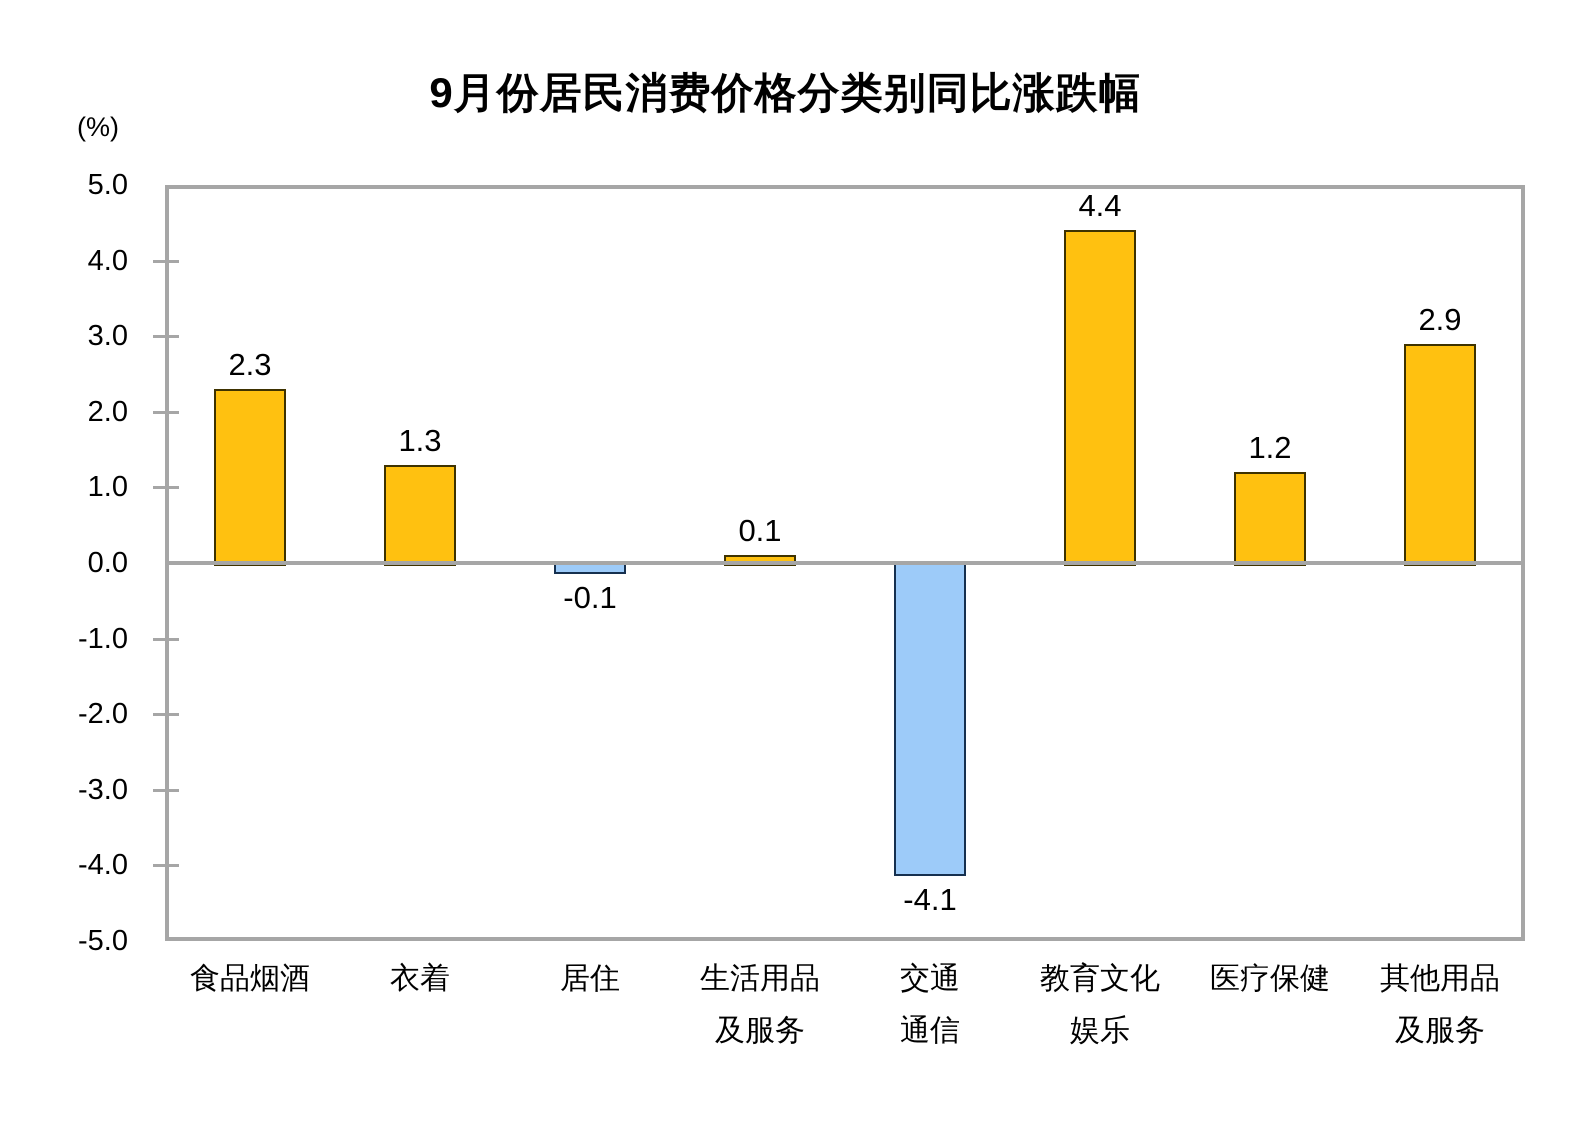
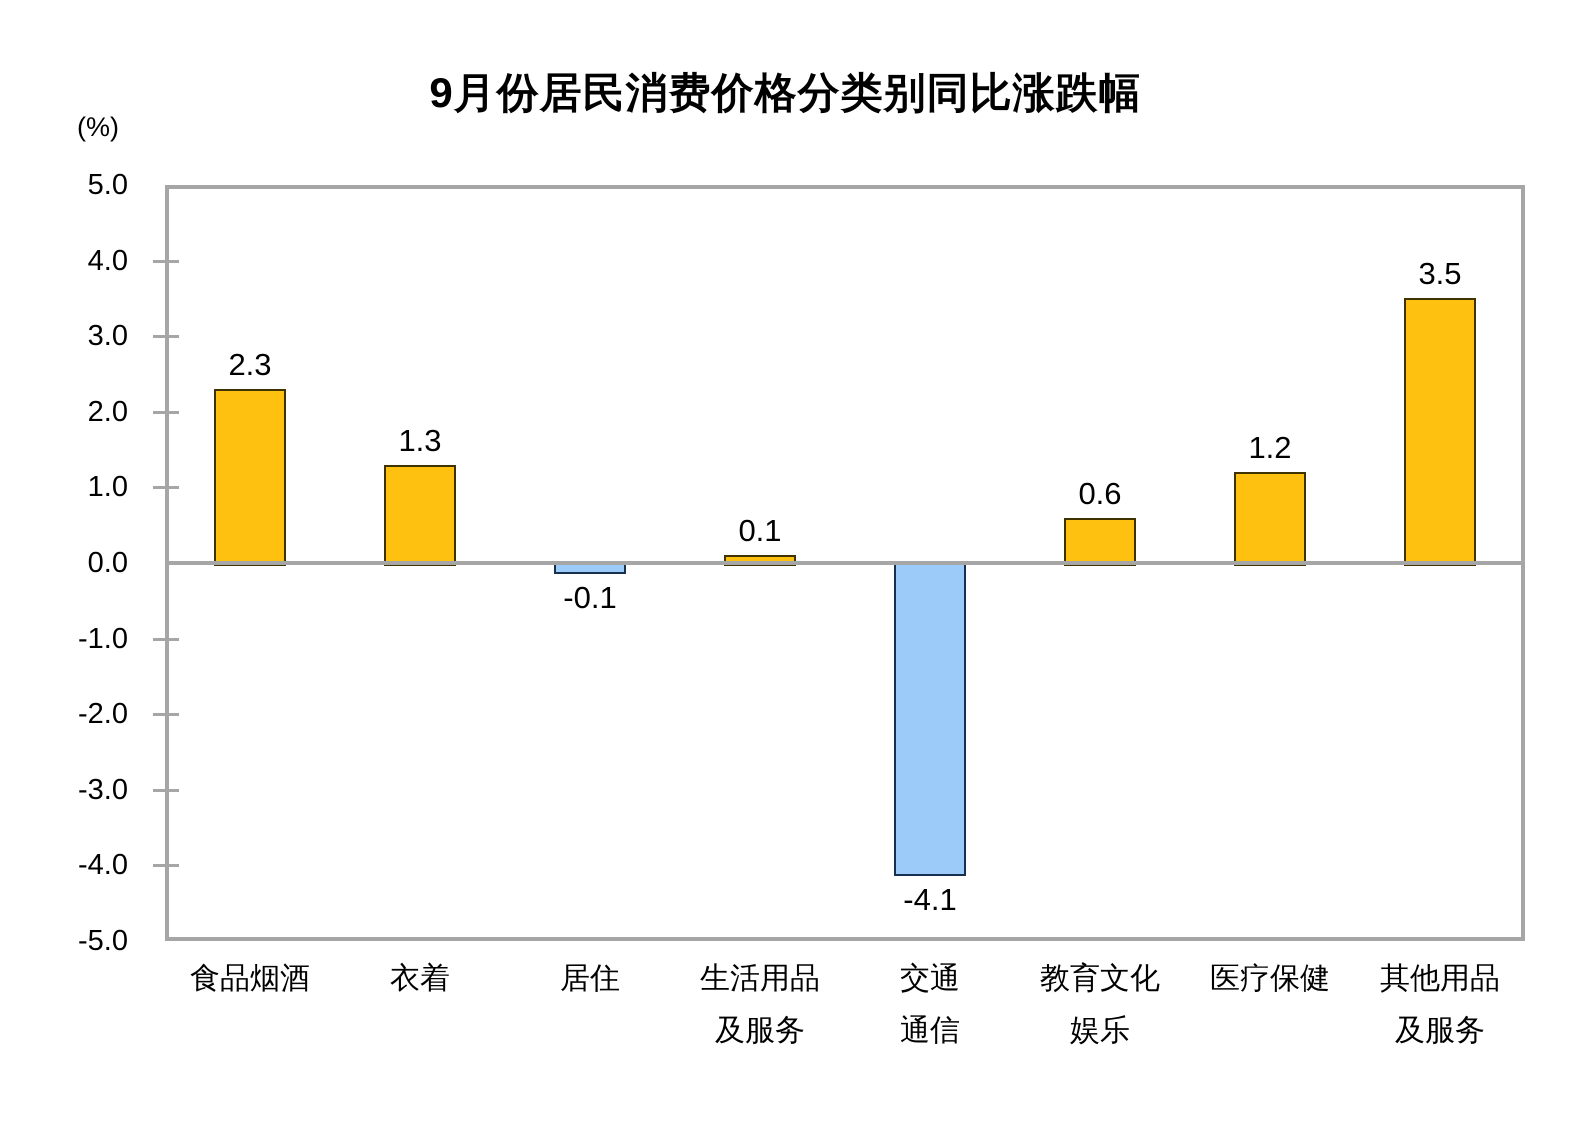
教育文化 娱乐: 4.4 -> 0.6
其他用品 及服务: 2.9 -> 3.5
